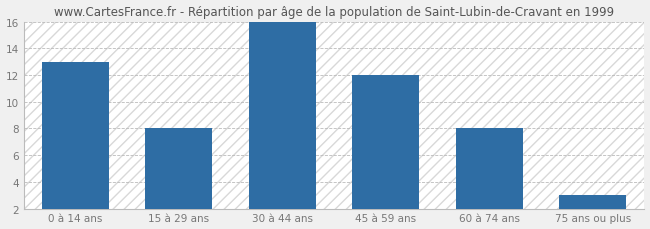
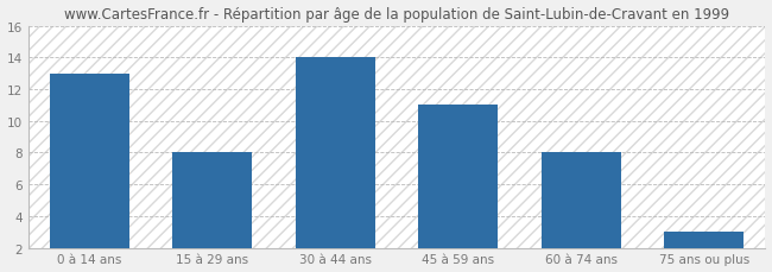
30 à 44 ans: 16 -> 14
45 à 59 ans: 12 -> 11
